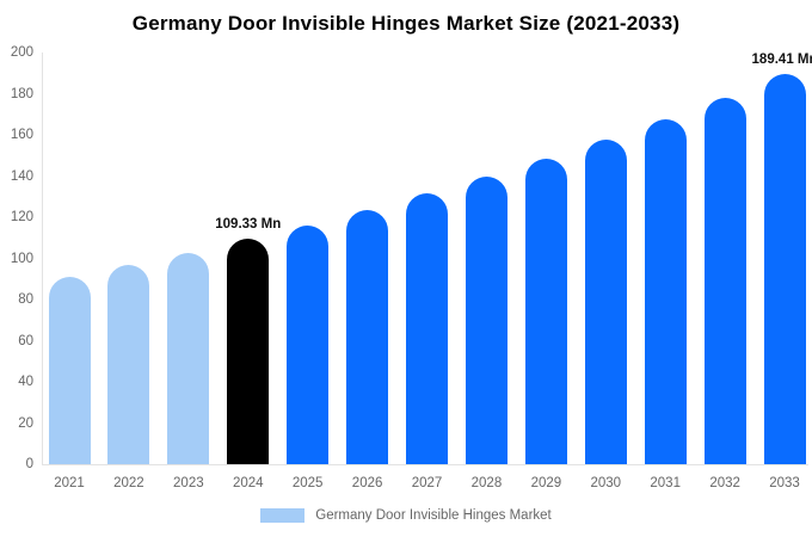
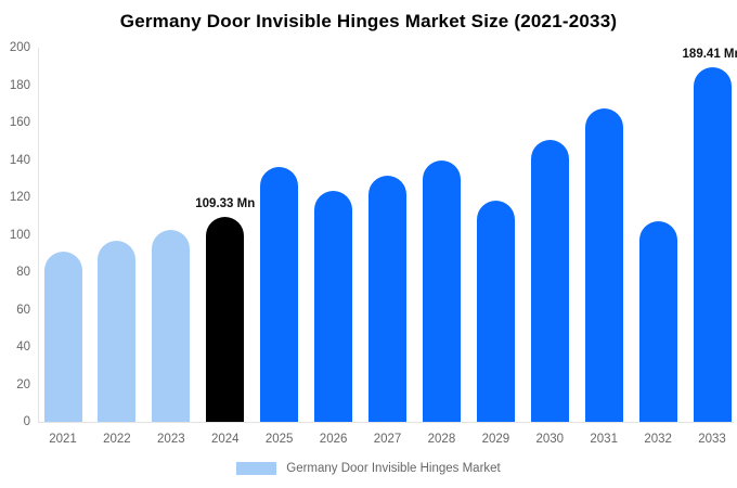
2025: 116 -> 136
2029: 148 -> 118
2030: 158 -> 151
2032: 178 -> 107
